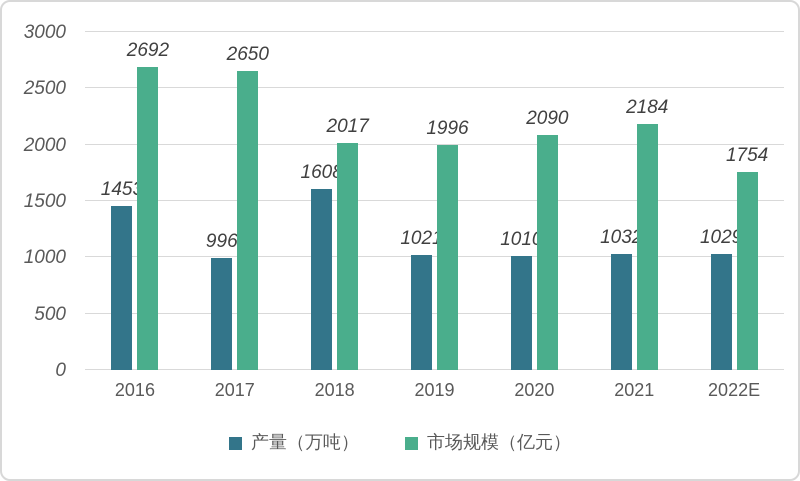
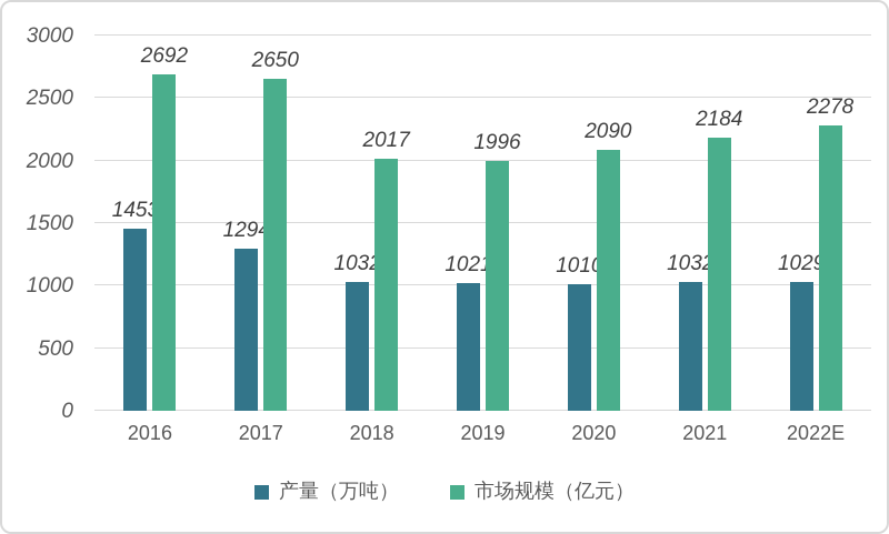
产量（万吨）/2017: 996 -> 1294
产量（万吨）/2018: 1608 -> 1032
市场规模（亿元）/2022E: 1754 -> 2278
